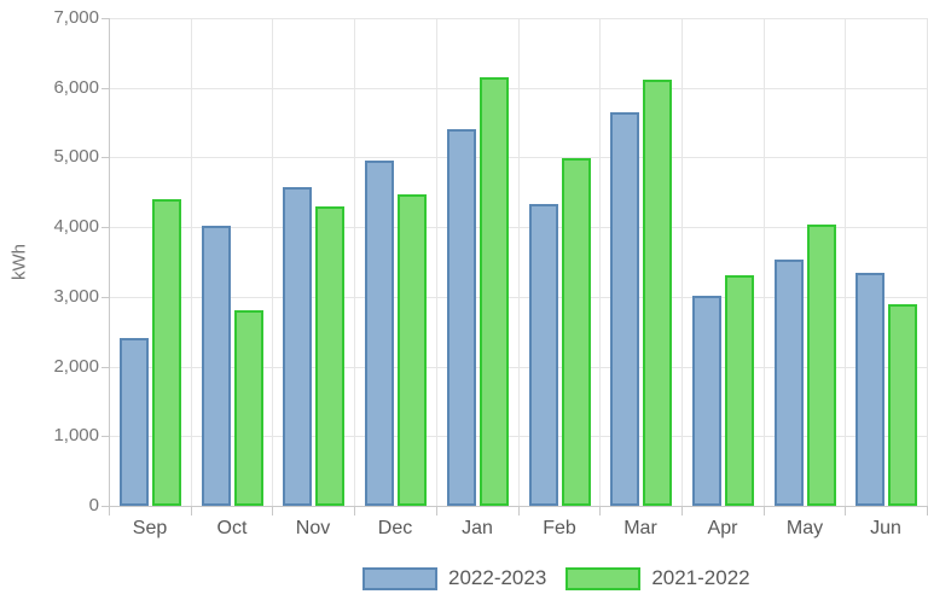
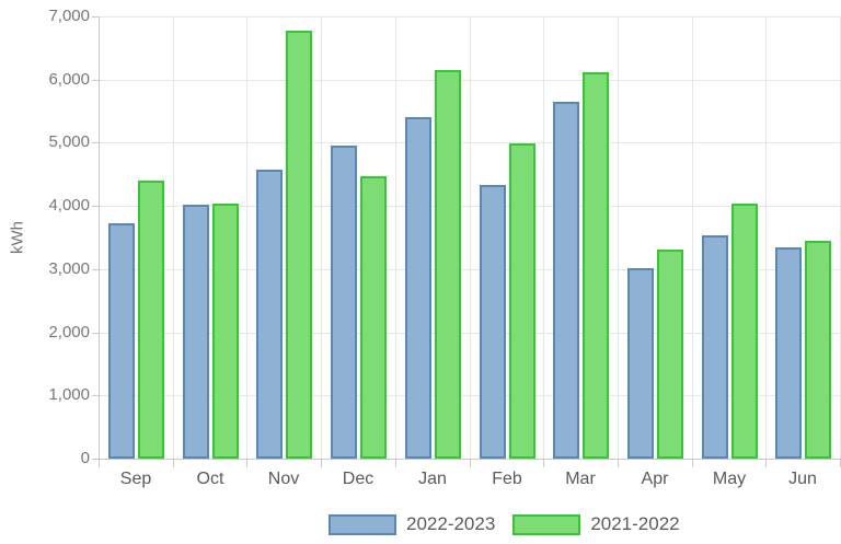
2022-2023/Sep: 2400 -> 3700
2021-2022/Oct: 2800 -> 4000
2021-2022/Nov: 4300 -> 6800
2021-2022/Jun: 2900 -> 3400
